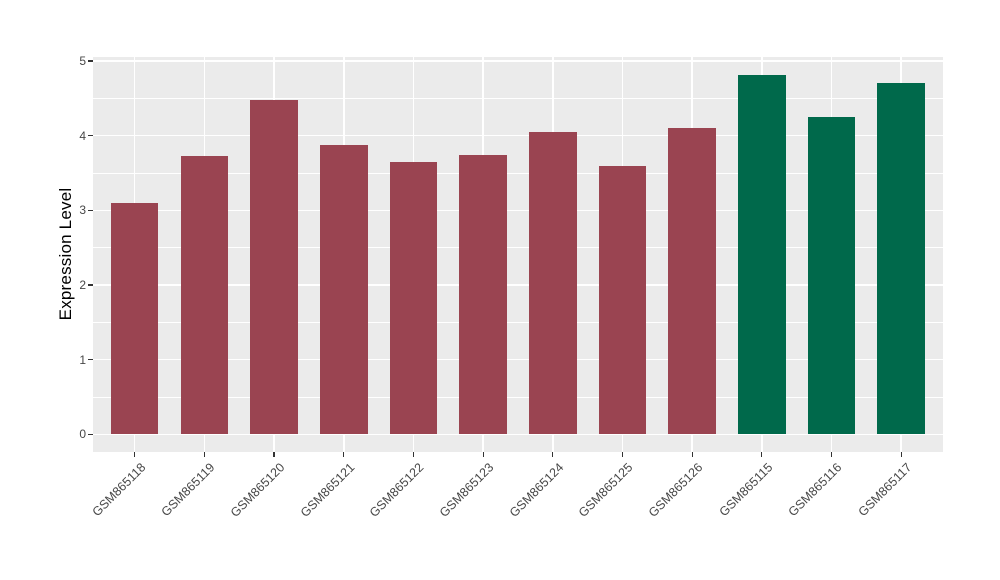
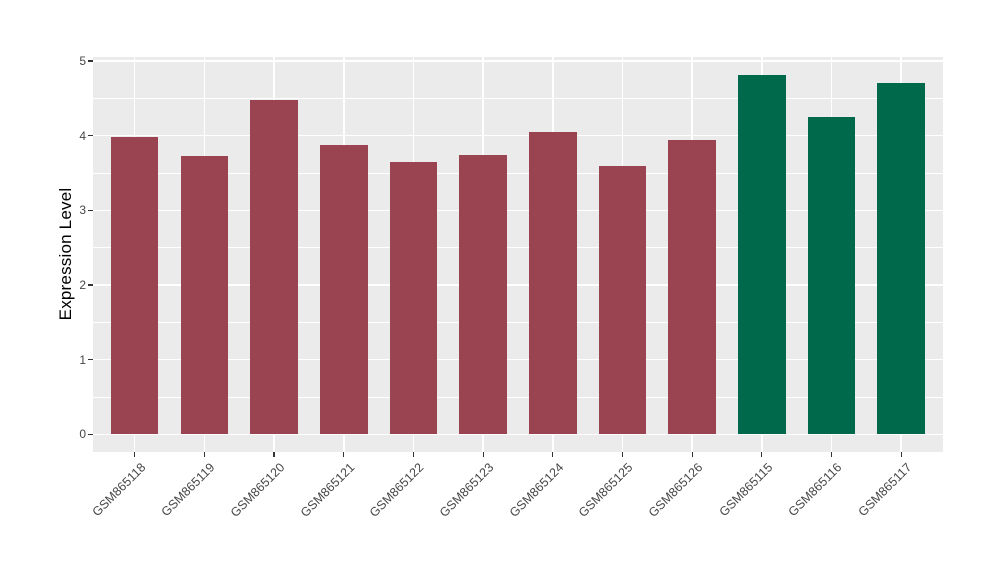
GSM865118: 3.1 -> 4.0
GSM865126: 4.1 -> 3.9
